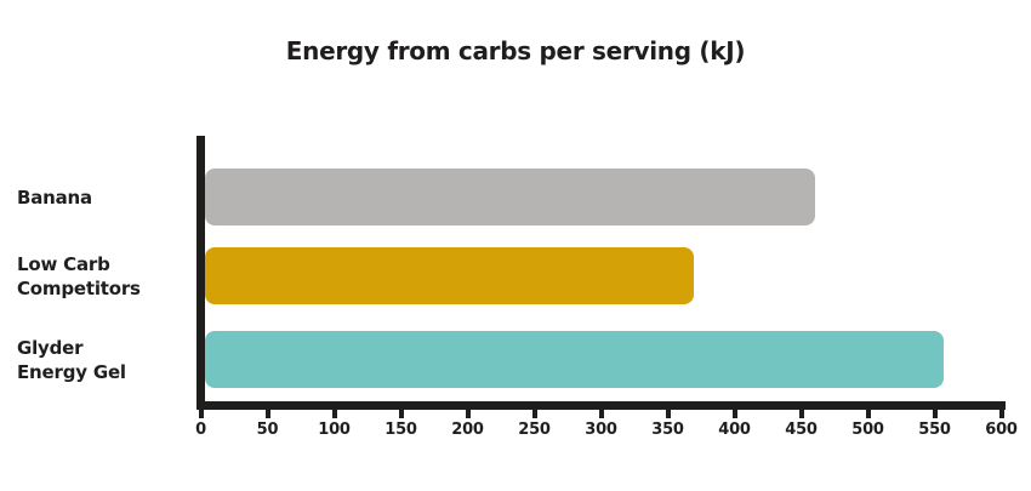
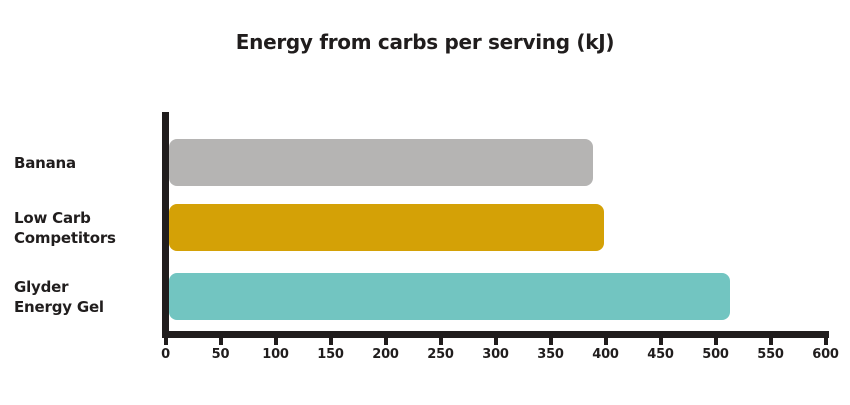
Banana: 457 -> 385
Low Carb Competitors: 366 -> 395
Glyder Energy Gel: 554 -> 510
